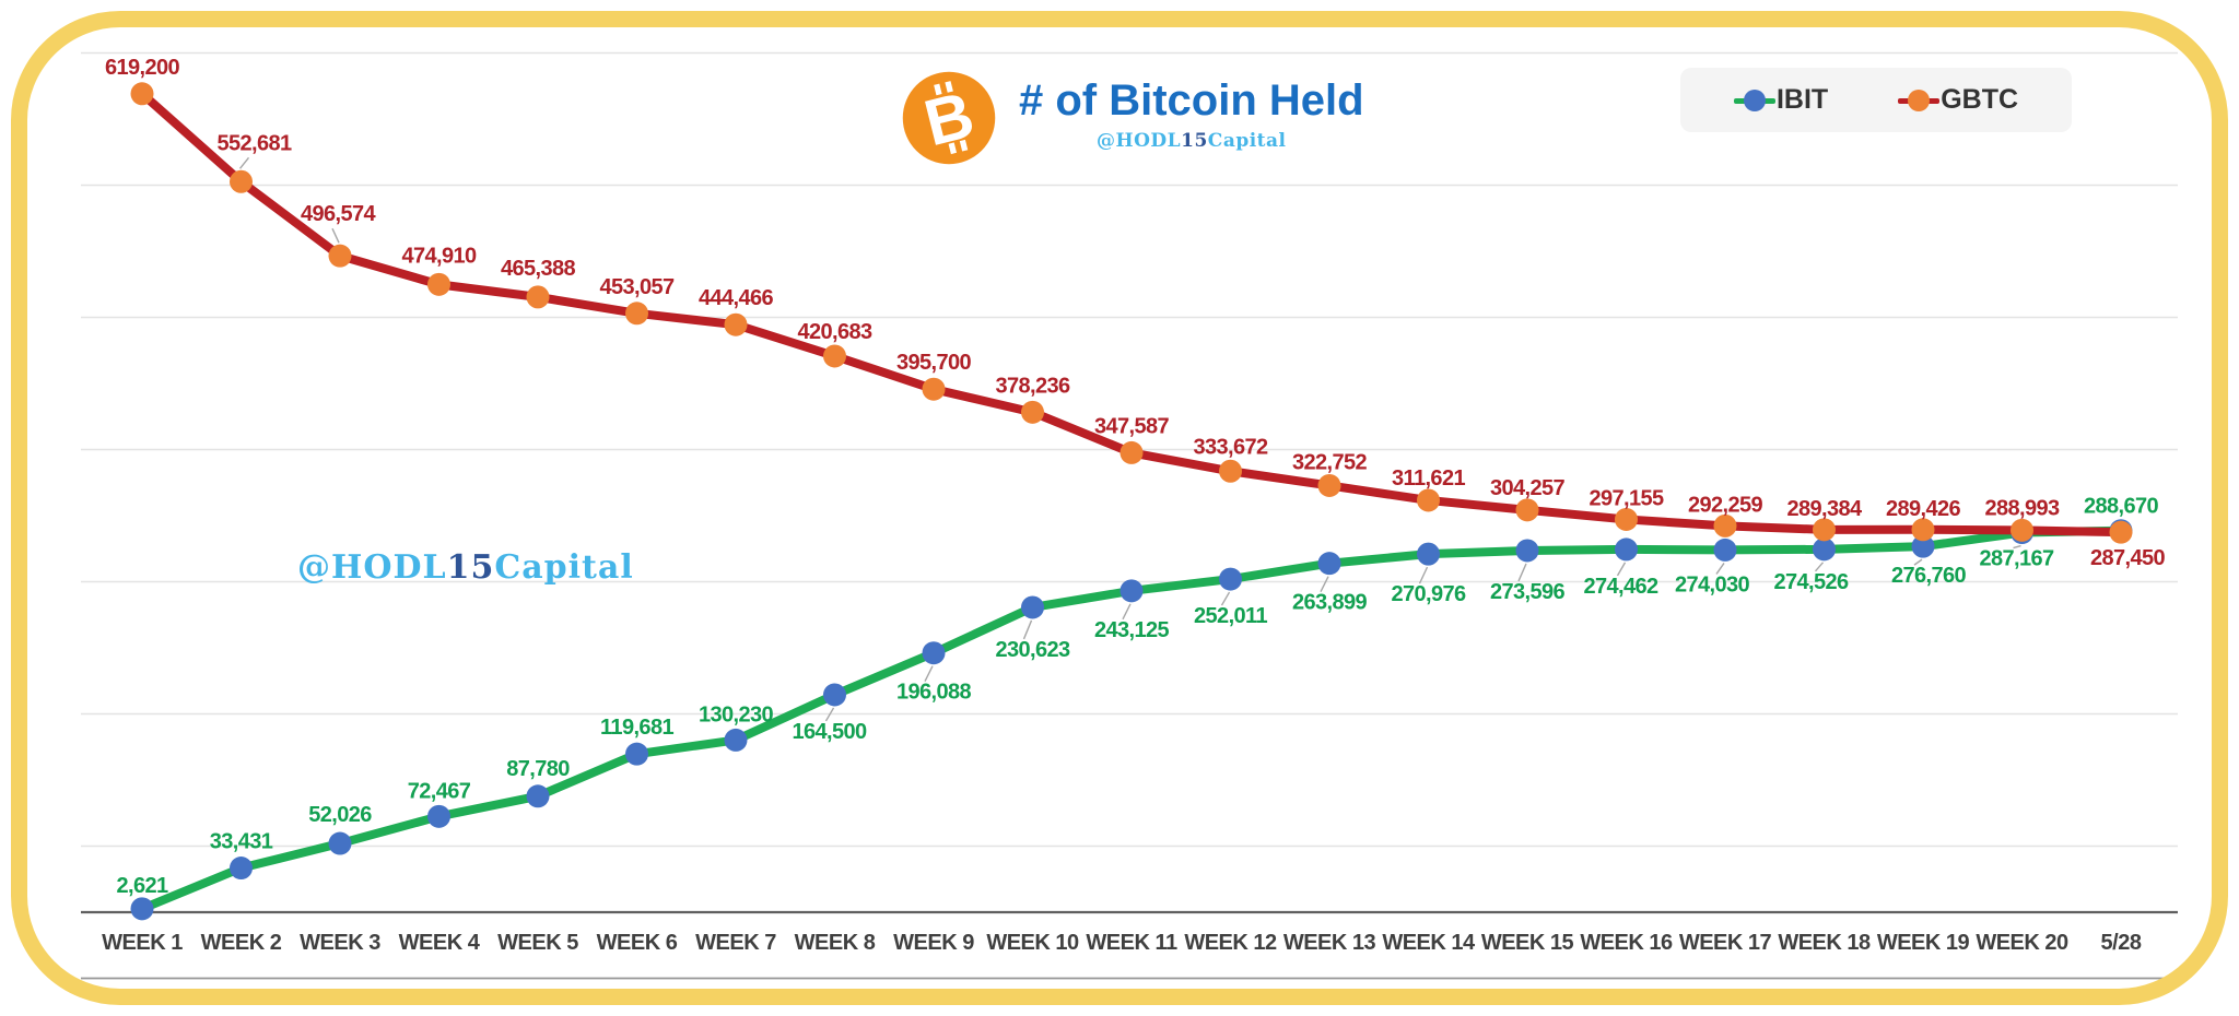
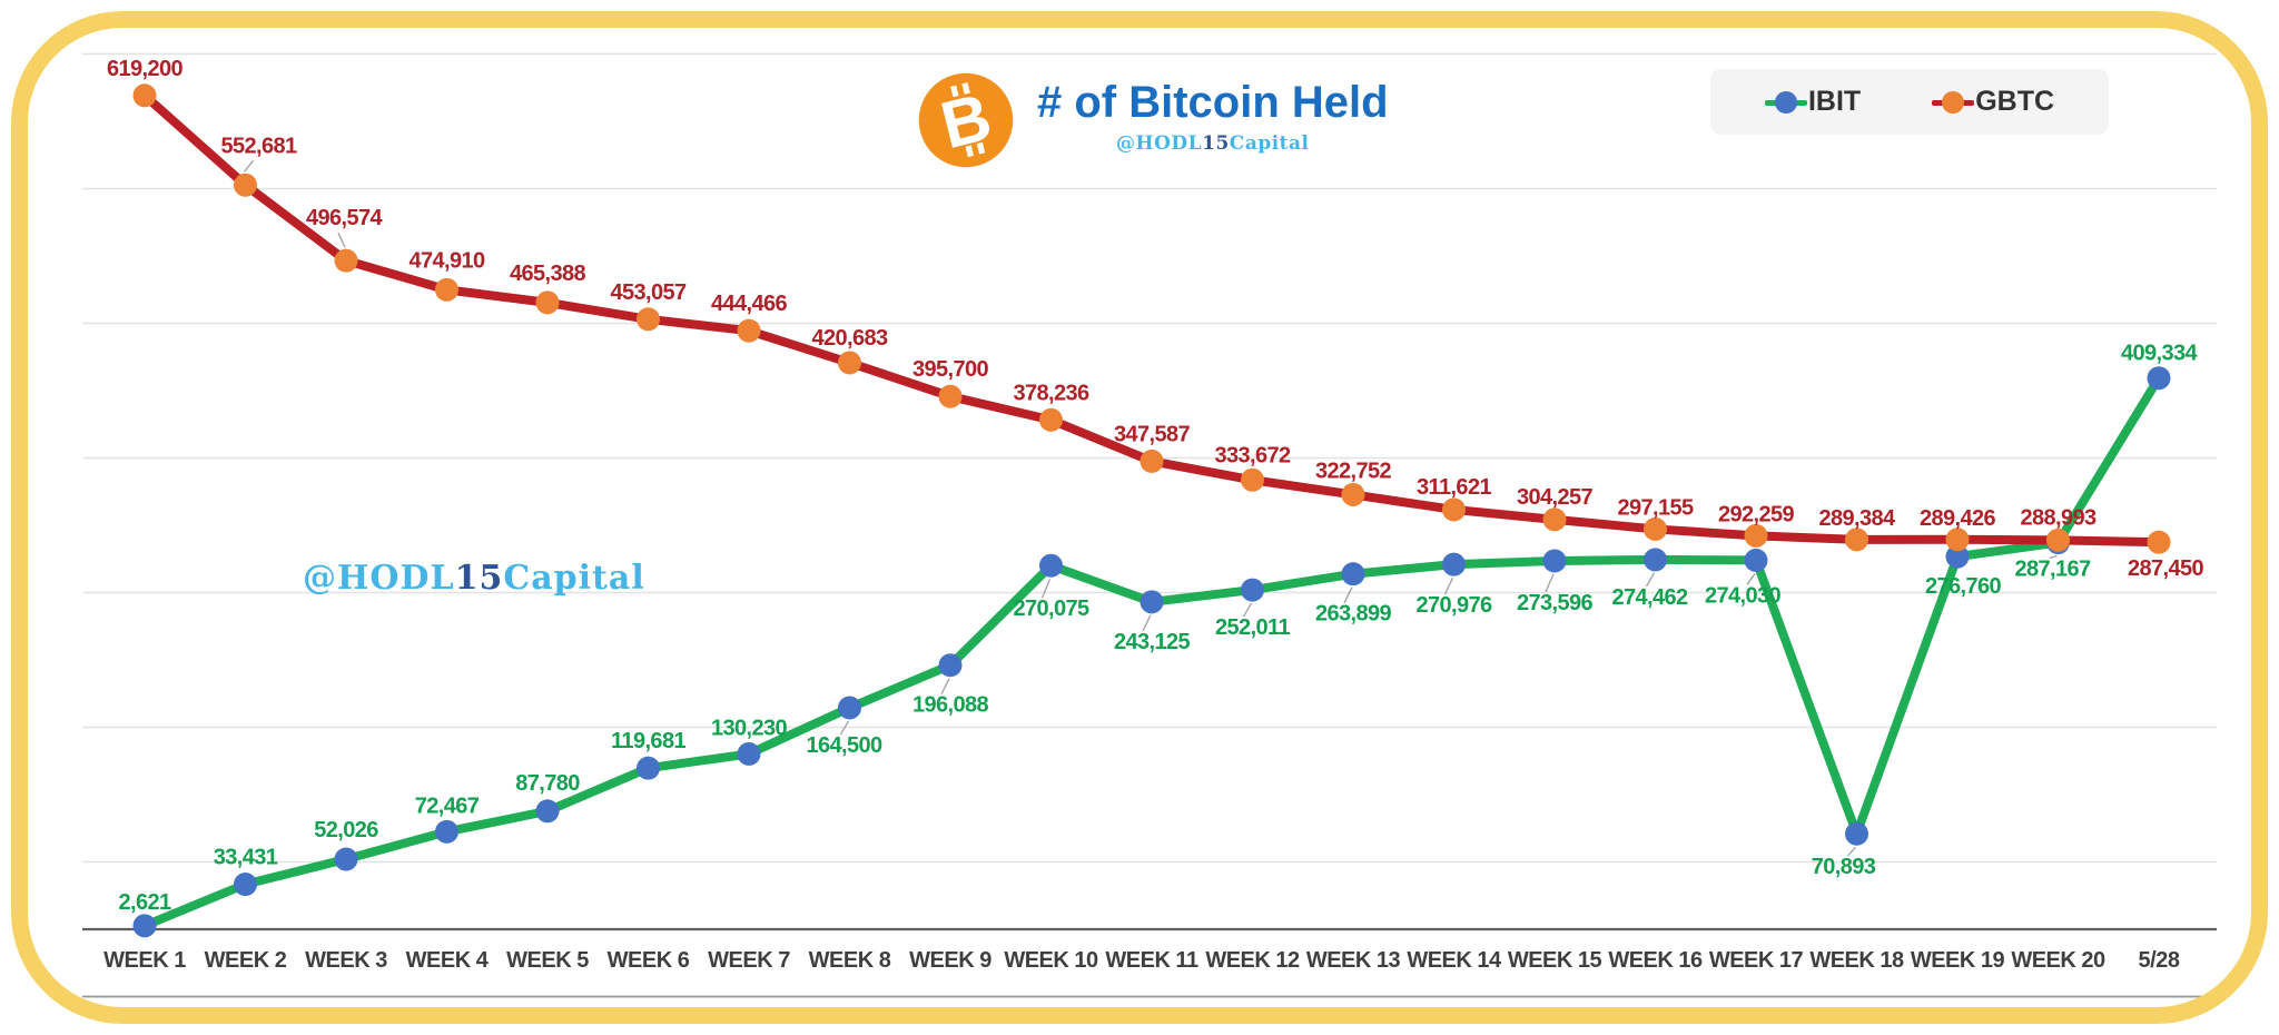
IBIT/WEEK 10: 230,623 -> 270,075
IBIT/WEEK 18: 274,526 -> 70,893
IBIT/5/28: 288,670 -> 409,334
